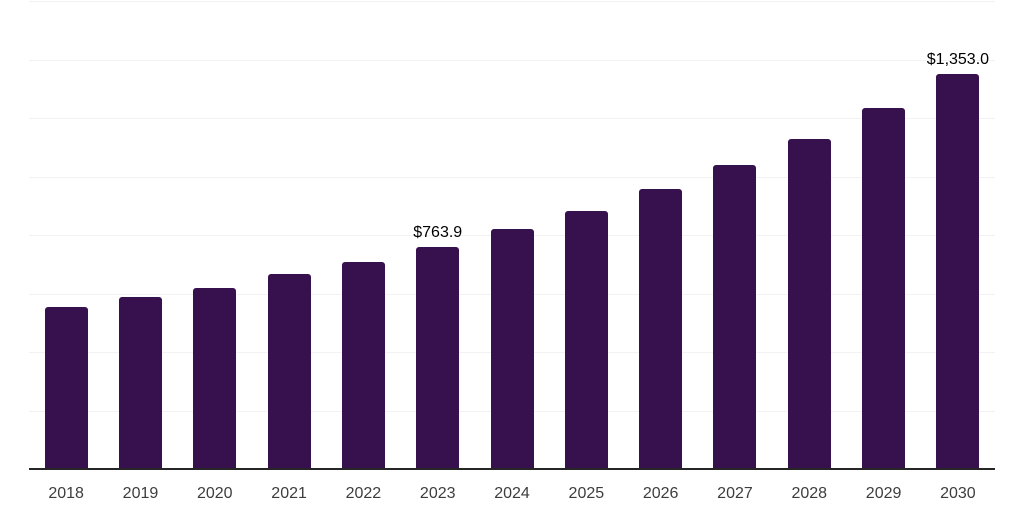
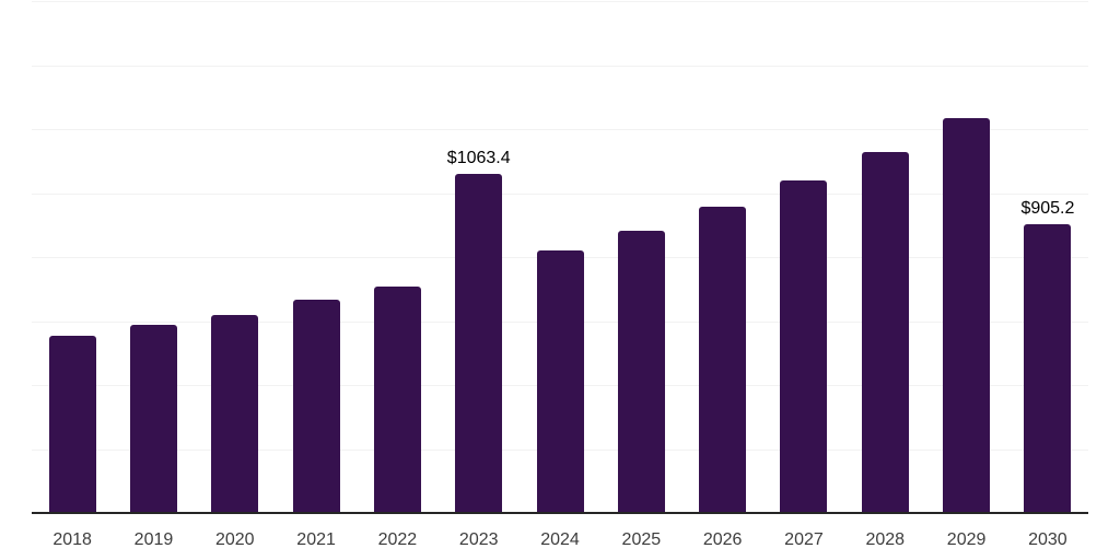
2023: $763.9 -> $1063.4
2030: $1,353.0 -> $905.2
